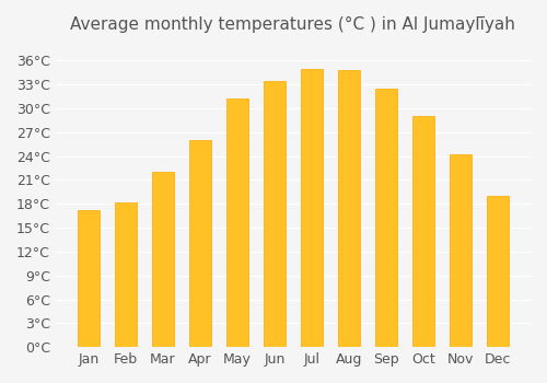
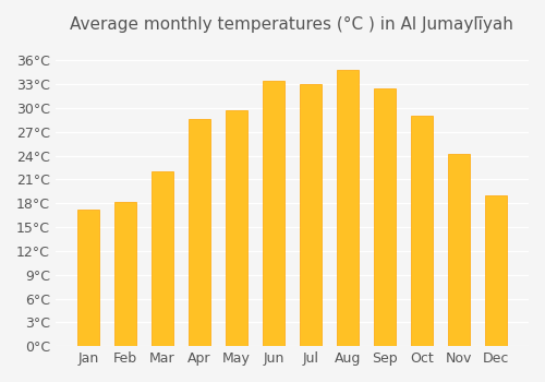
Apr: 26.0°C -> 28.6°C
May: 31.2°C -> 29.8°C
Jul: 35.0°C -> 33.0°C
